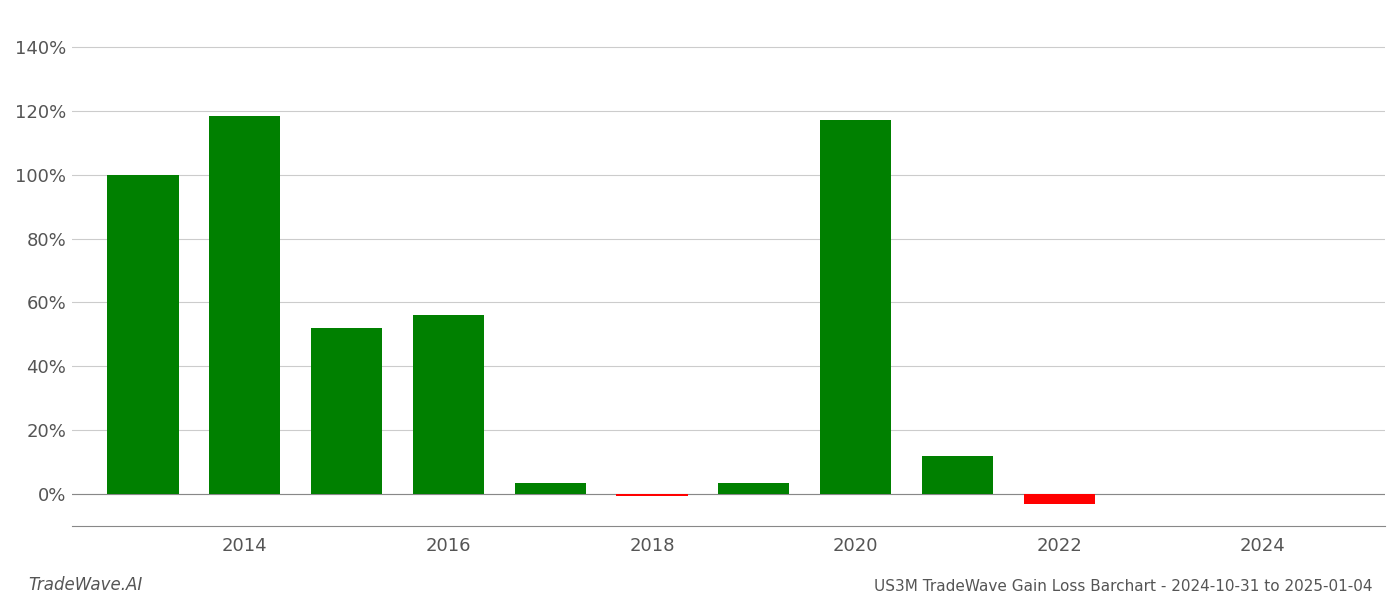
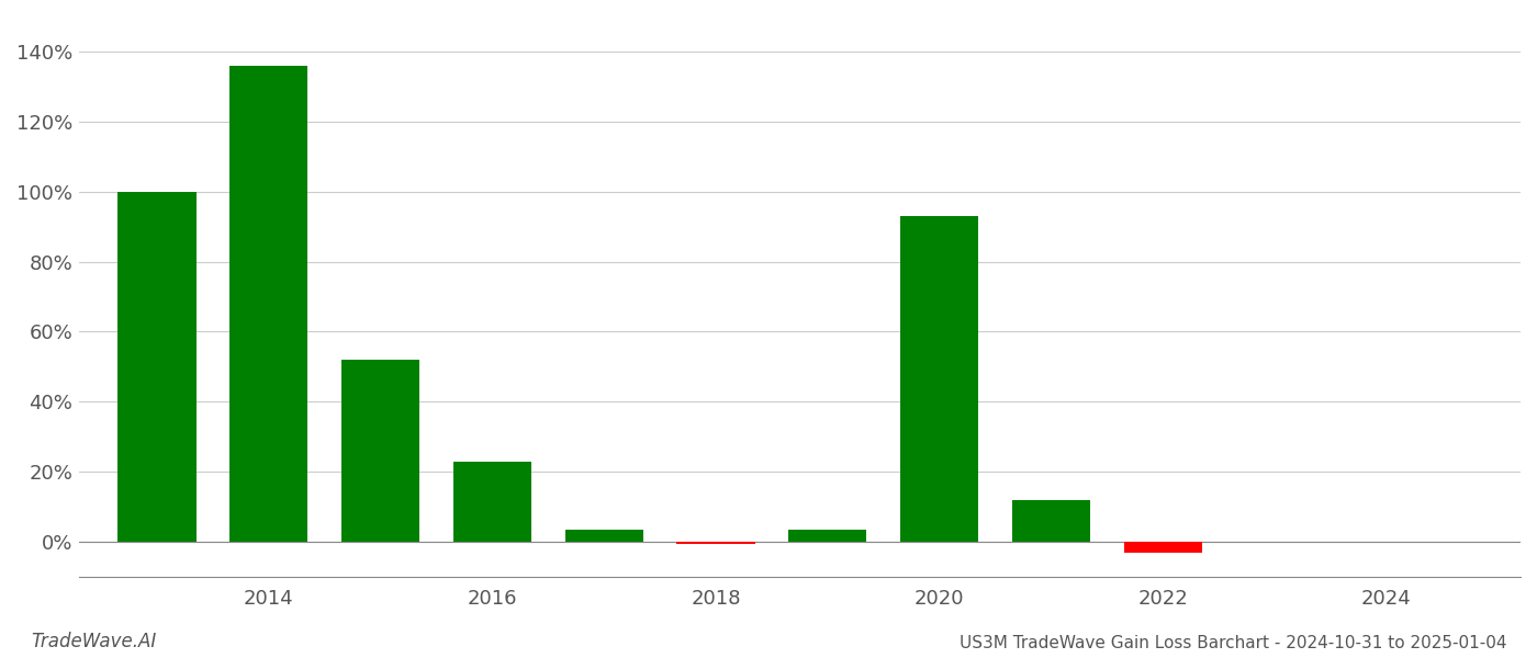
2014: 118.5% -> 136.0%
2016: 56.0% -> 23.0%
2020: 117.0% -> 93.0%
